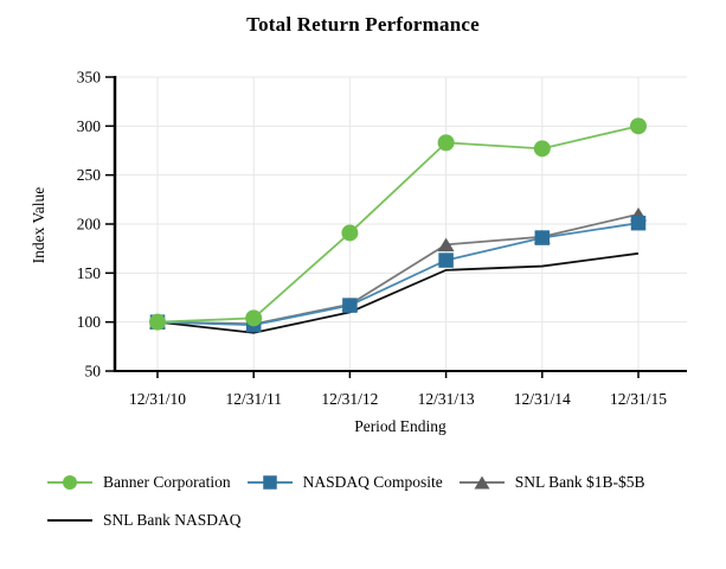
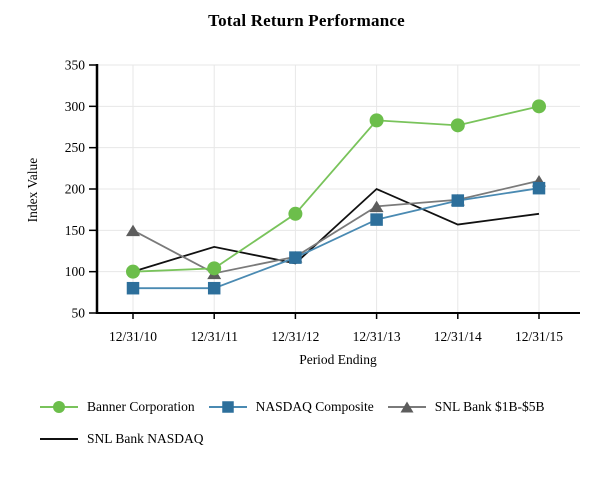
NASDAQ Composite/12/31/10: 100 -> 80
SNL Bank $1B-$5B/12/31/10: 100 -> 150
NASDAQ Composite/12/31/11: 100 -> 80
SNL Bank NASDAQ/12/31/11: 90 -> 130
Banner Corporation/12/31/12: 190 -> 170
SNL Bank NASDAQ/12/31/13: 150 -> 200
